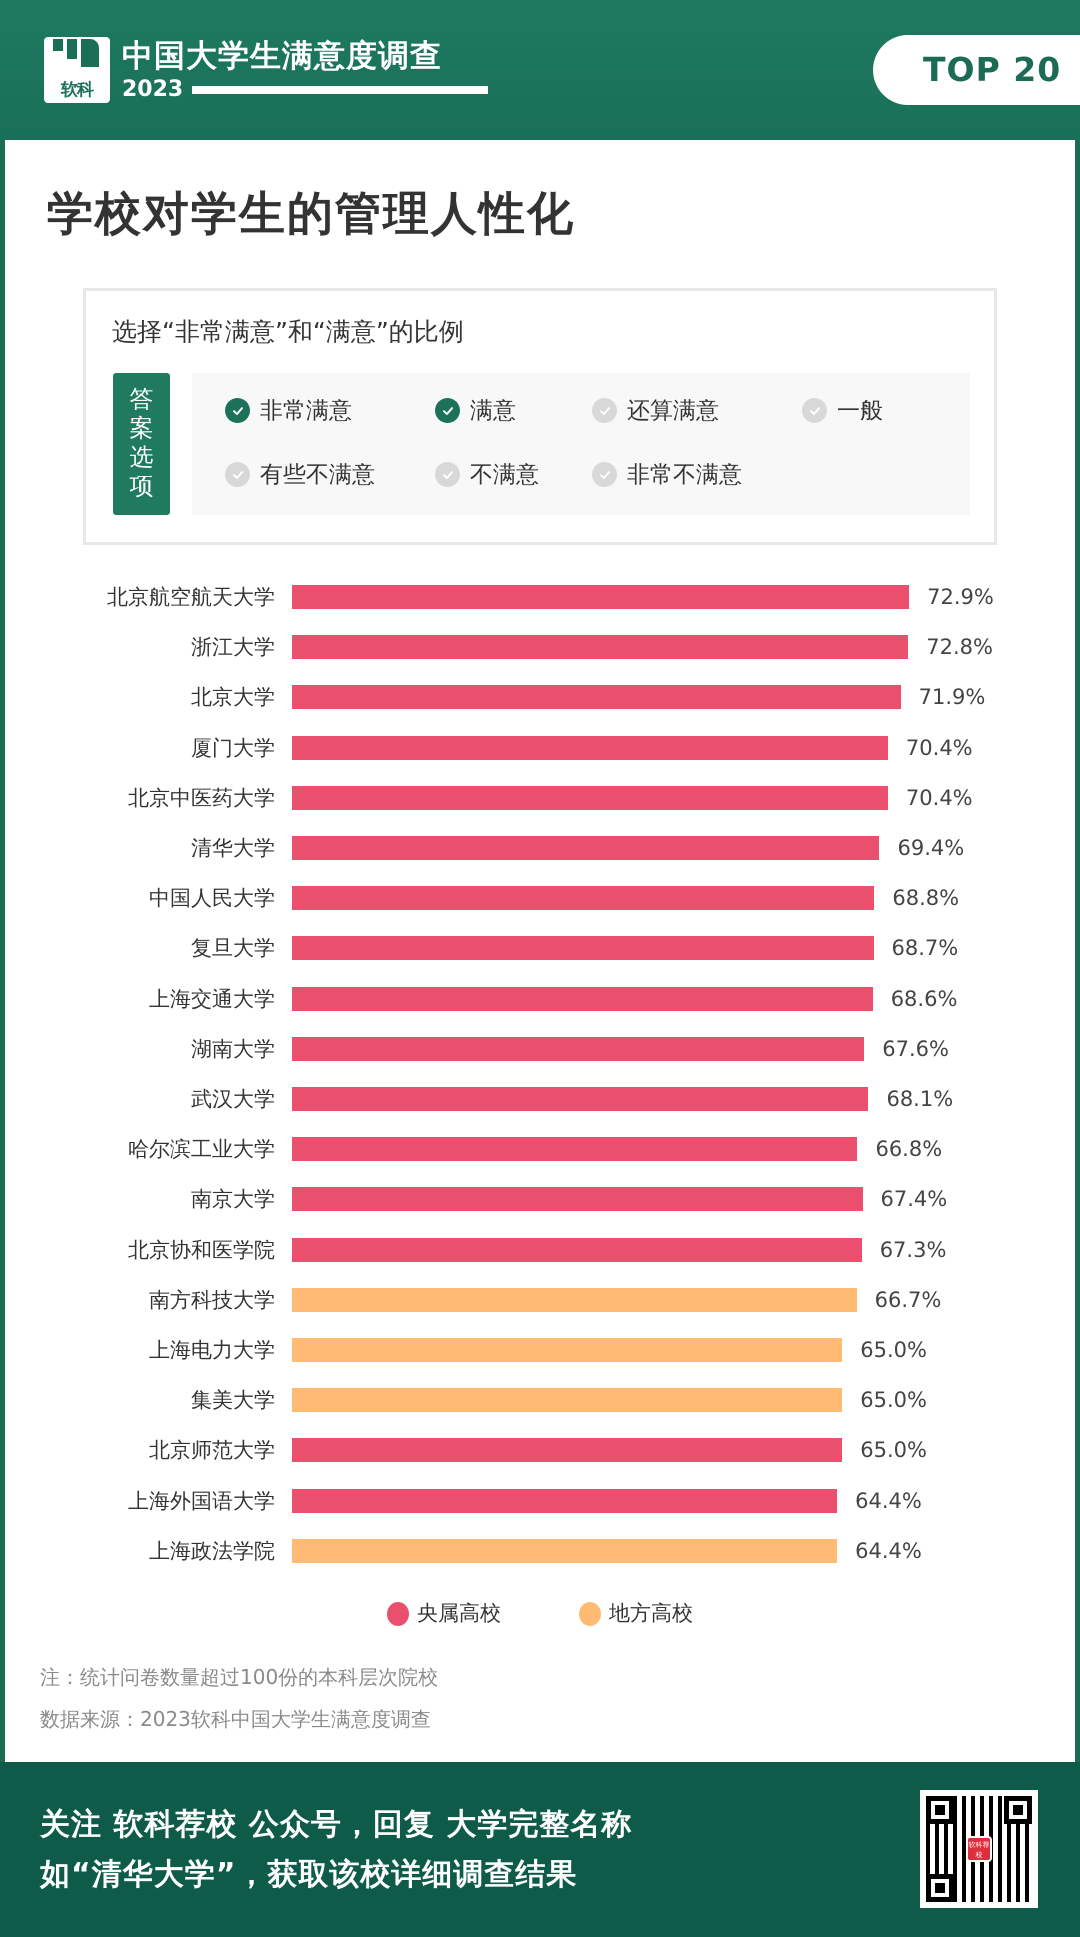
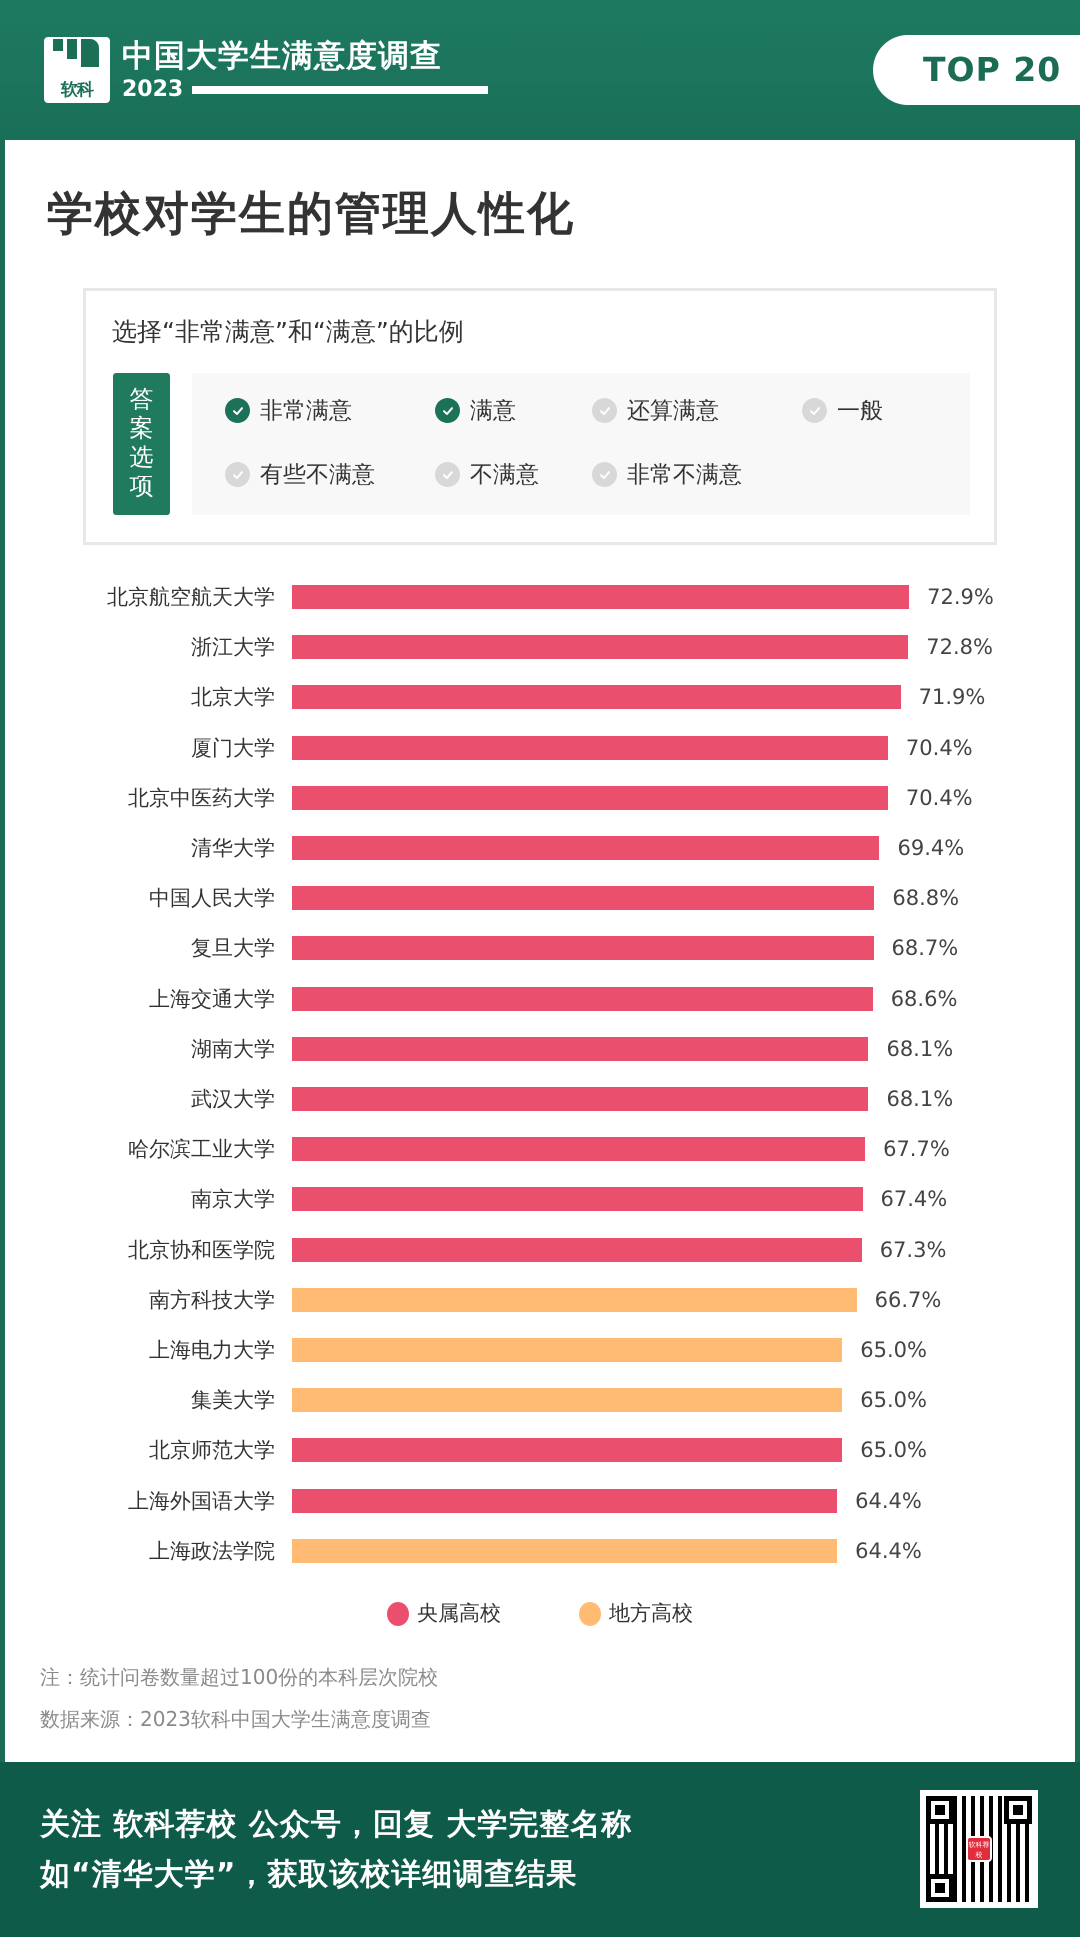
湖南大学: 67.6% -> 68.1%
哈尔滨工业大学: 66.8% -> 67.7%
